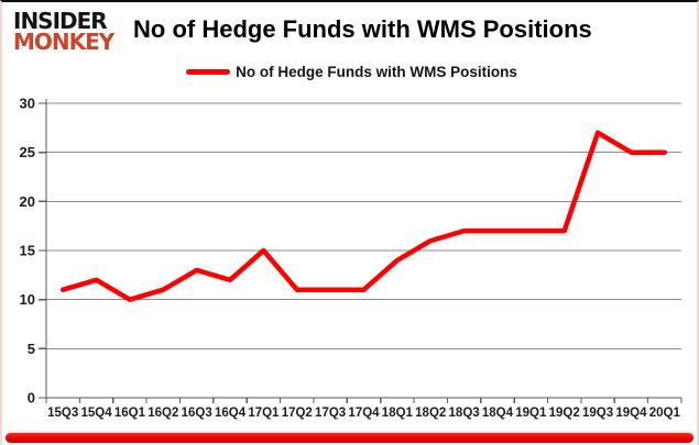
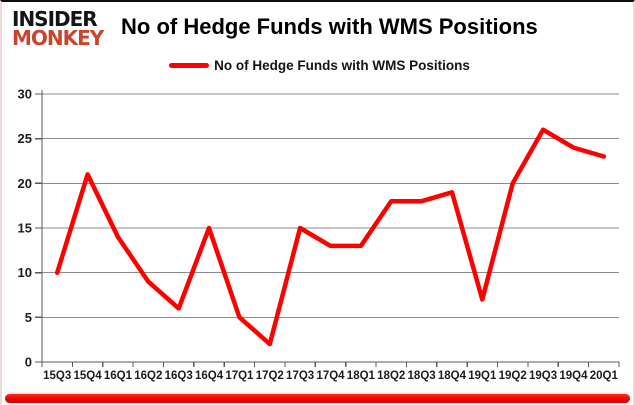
15Q3: 11 -> 10
15Q4: 12 -> 21
16Q1: 10 -> 14
16Q2: 11 -> 9
16Q3: 13 -> 6
16Q4: 12 -> 15
17Q1: 15 -> 5
17Q2: 11 -> 2
17Q3: 11 -> 15
17Q4: 11 -> 13
18Q1: 14 -> 13
18Q2: 16 -> 18
18Q3: 17 -> 18
18Q4: 17 -> 19
19Q1: 17 -> 7
19Q2: 17 -> 20
19Q3: 27 -> 26
19Q4: 25 -> 24
20Q1: 25 -> 23
